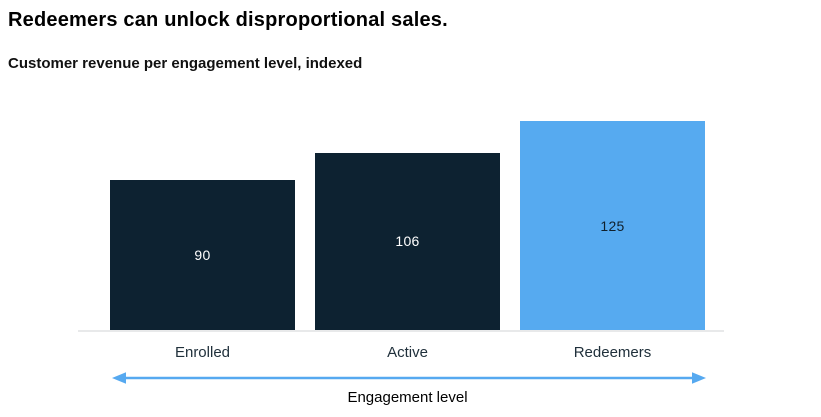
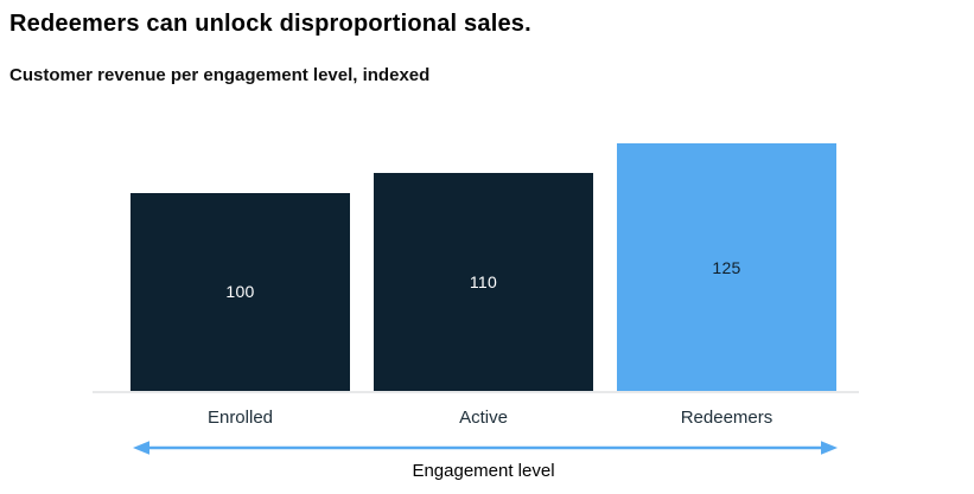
Enrolled: 90 -> 100
Active: 106 -> 110
